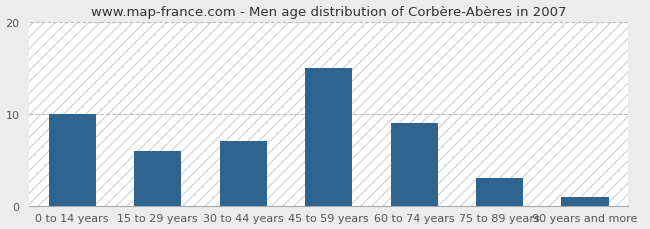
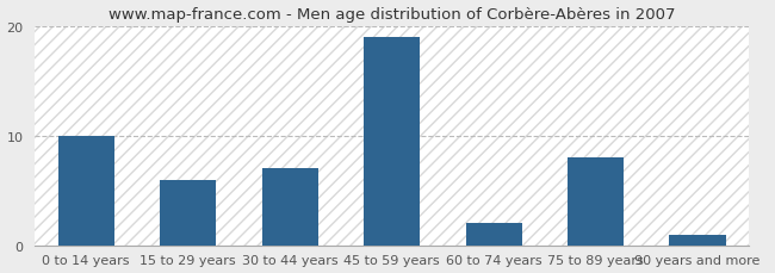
45 to 59 years: 15 -> 19
60 to 74 years: 9 -> 2
75 to 89 years: 3 -> 8
